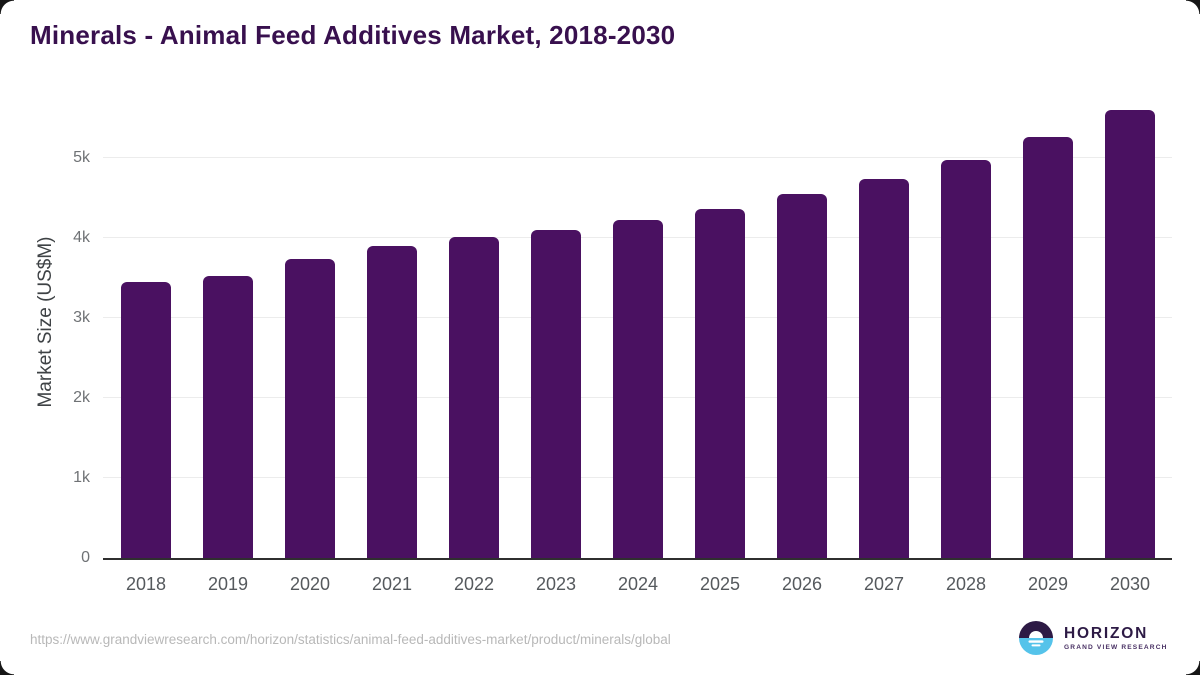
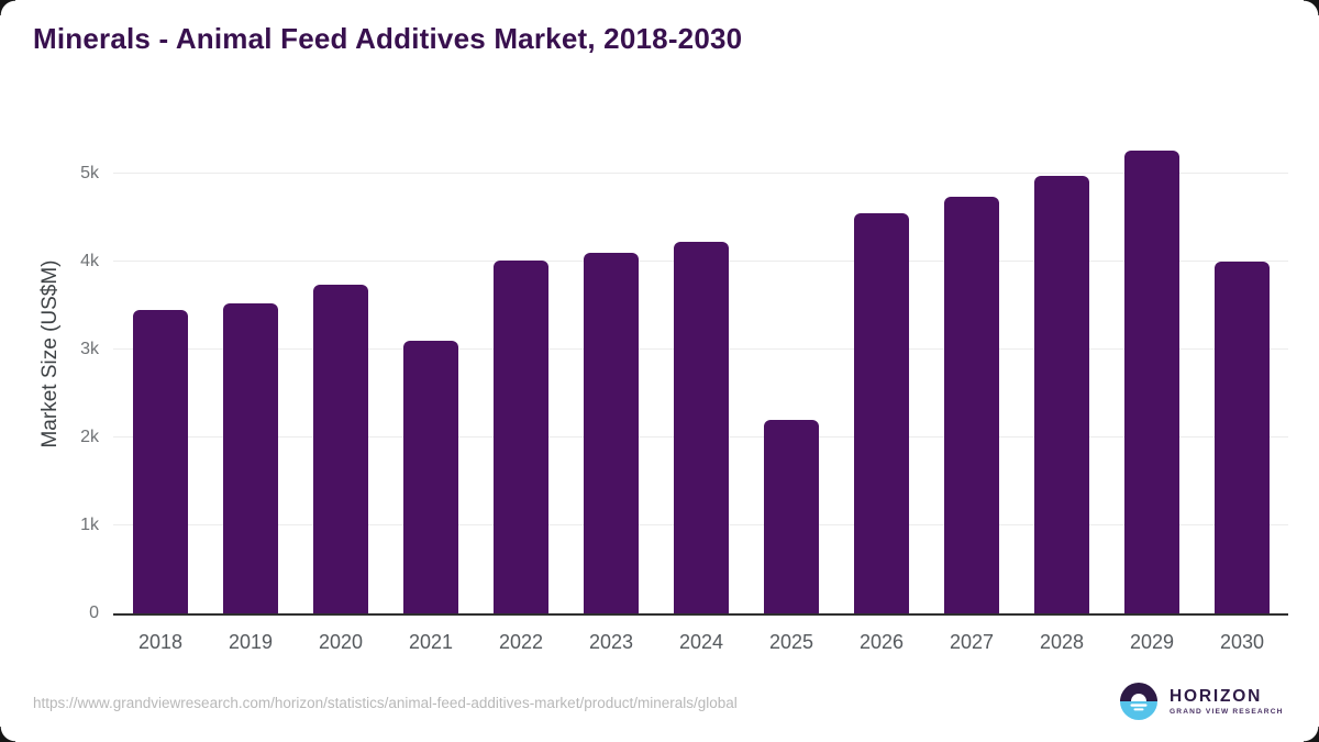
2021: 3.9k -> 3.1k
2025: 4.4k -> 2.2k
2030: 5.6k -> 4.0k
